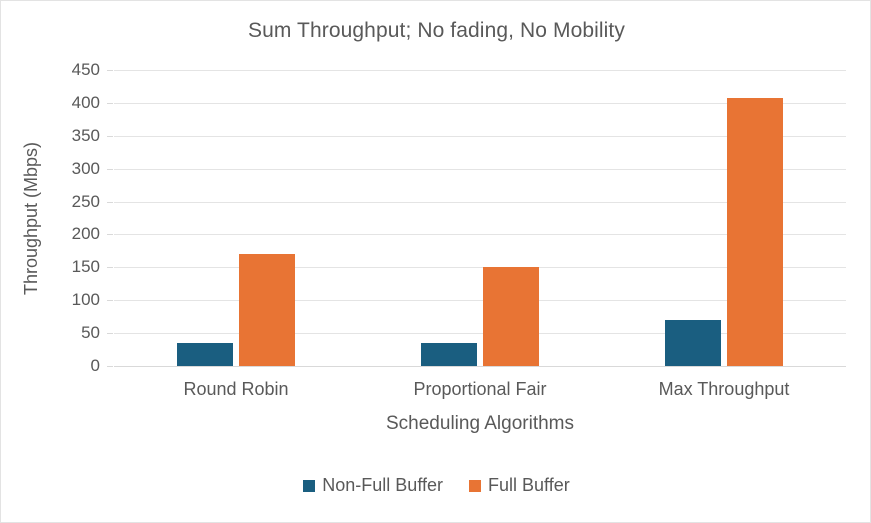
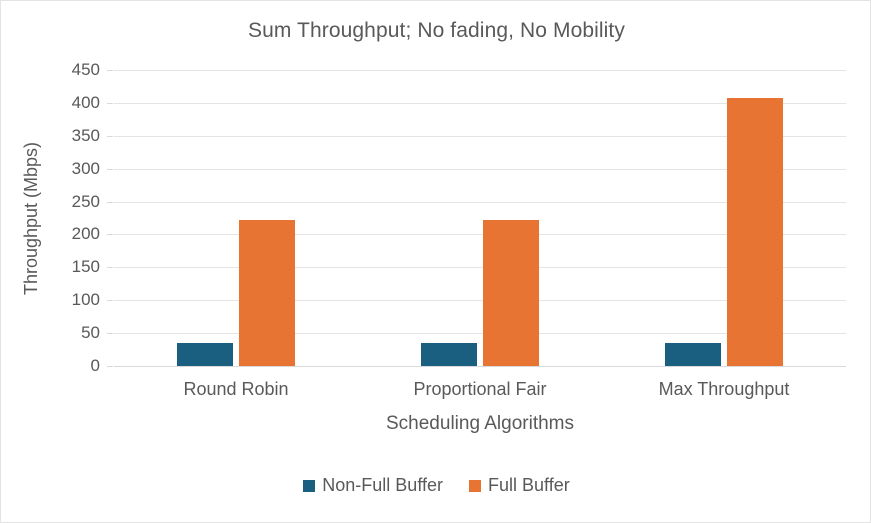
Full Buffer/Round Robin: 170 -> 220
Full Buffer/Proportional Fair: 150 -> 220
Non-Full Buffer/Max Throughput: 70 -> 40
